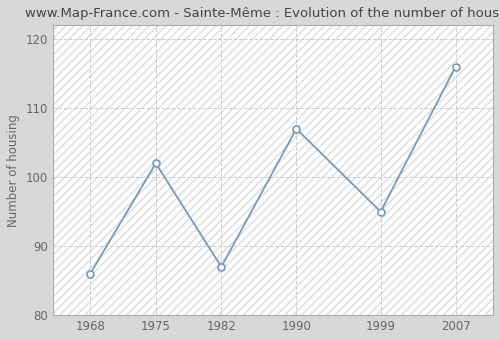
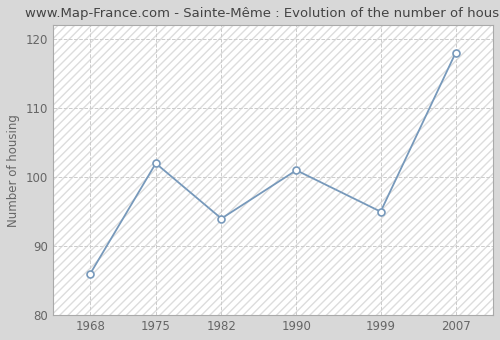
1982: 87 -> 94
1990: 107 -> 101
2007: 116 -> 118
